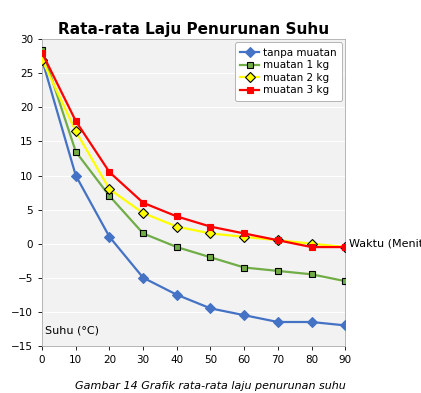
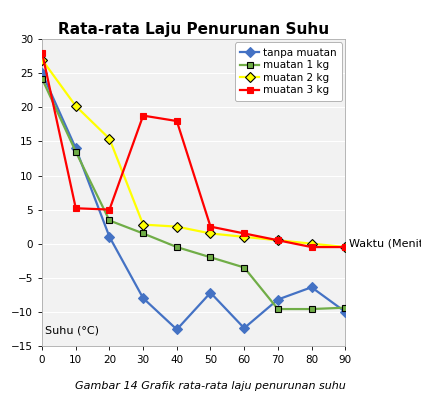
tanpa muatan/0: 27.0 -> 25.0
muatan 1 kg/0: 28.5 -> 24.2
tanpa muatan/10: 10.0 -> 14.0
muatan 2 kg/10: 16.5 -> 20.2
muatan 3 kg/10: 18.0 -> 5.2
muatan 1 kg/20: 7.0 -> 3.4
muatan 2 kg/20: 8.0 -> 15.4
muatan 3 kg/20: 10.5 -> 5.0
tanpa muatan/30: -5.0 -> -8.0
muatan 2 kg/30: 4.5 -> 2.8
muatan 3 kg/30: 6.0 -> 18.8
tanpa muatan/40: -7.5 -> -12.6
muatan 3 kg/40: 4.0 -> 18.0
tanpa muatan/50: -9.5 -> -7.2
tanpa muatan/60: -10.5 -> -12.4
tanpa muatan/70: -11.5 -> -8.2
muatan 1 kg/70: -4.0 -> -9.6
tanpa muatan/80: -11.5 -> -6.4
muatan 1 kg/80: -4.5 -> -9.6
tanpa muatan/90: -12.0 -> -10.0
muatan 1 kg/90: -5.5 -> -9.4
